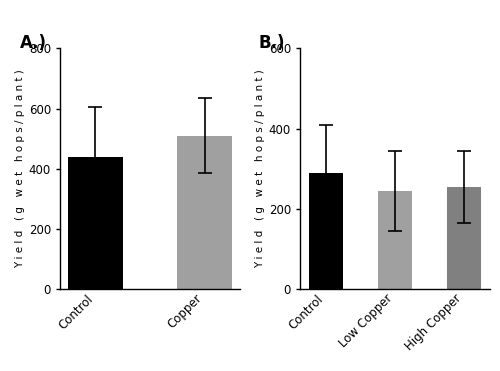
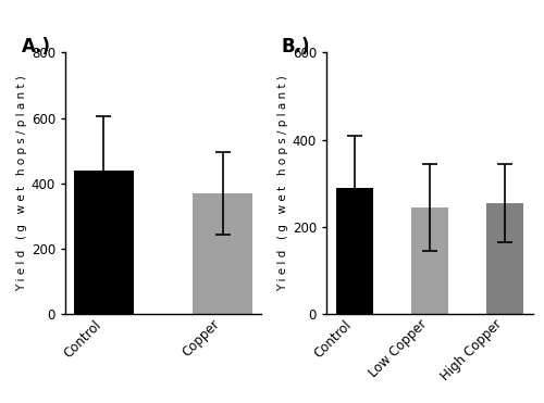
Copper: 510 -> 370
